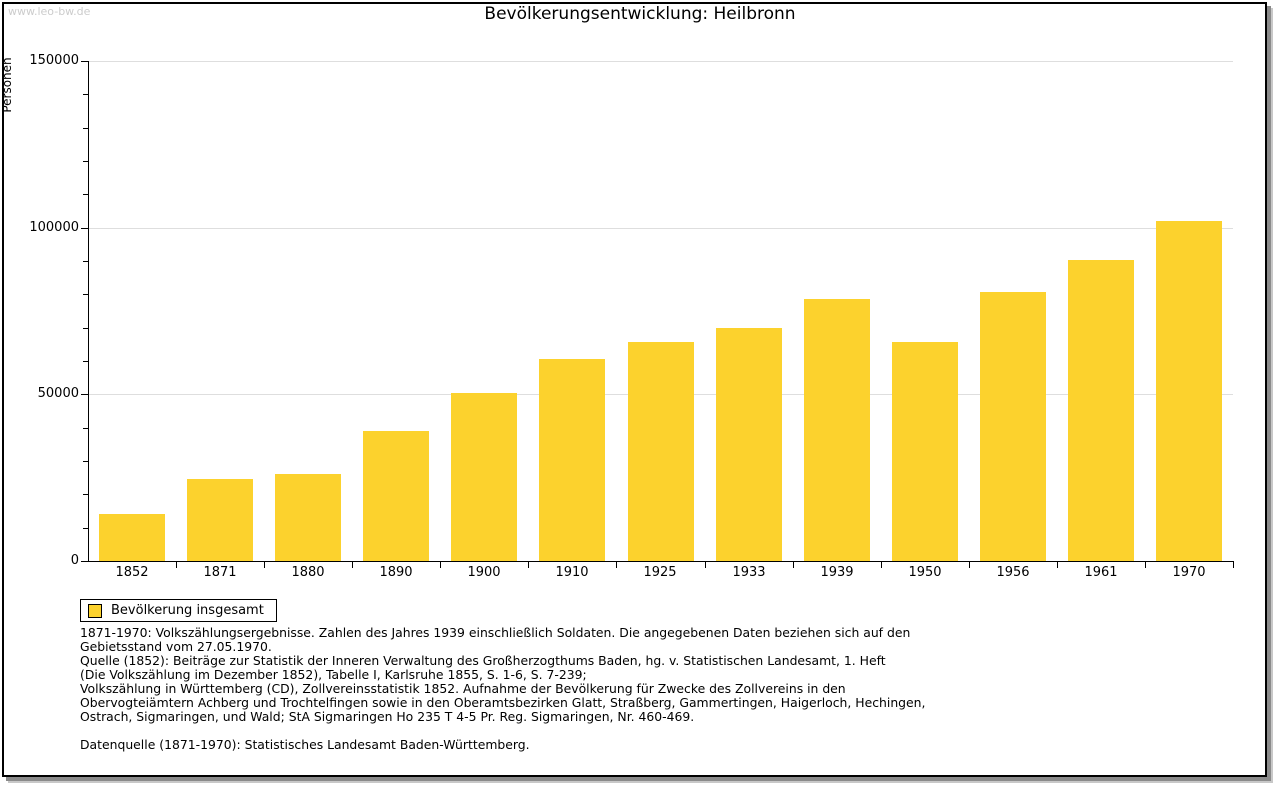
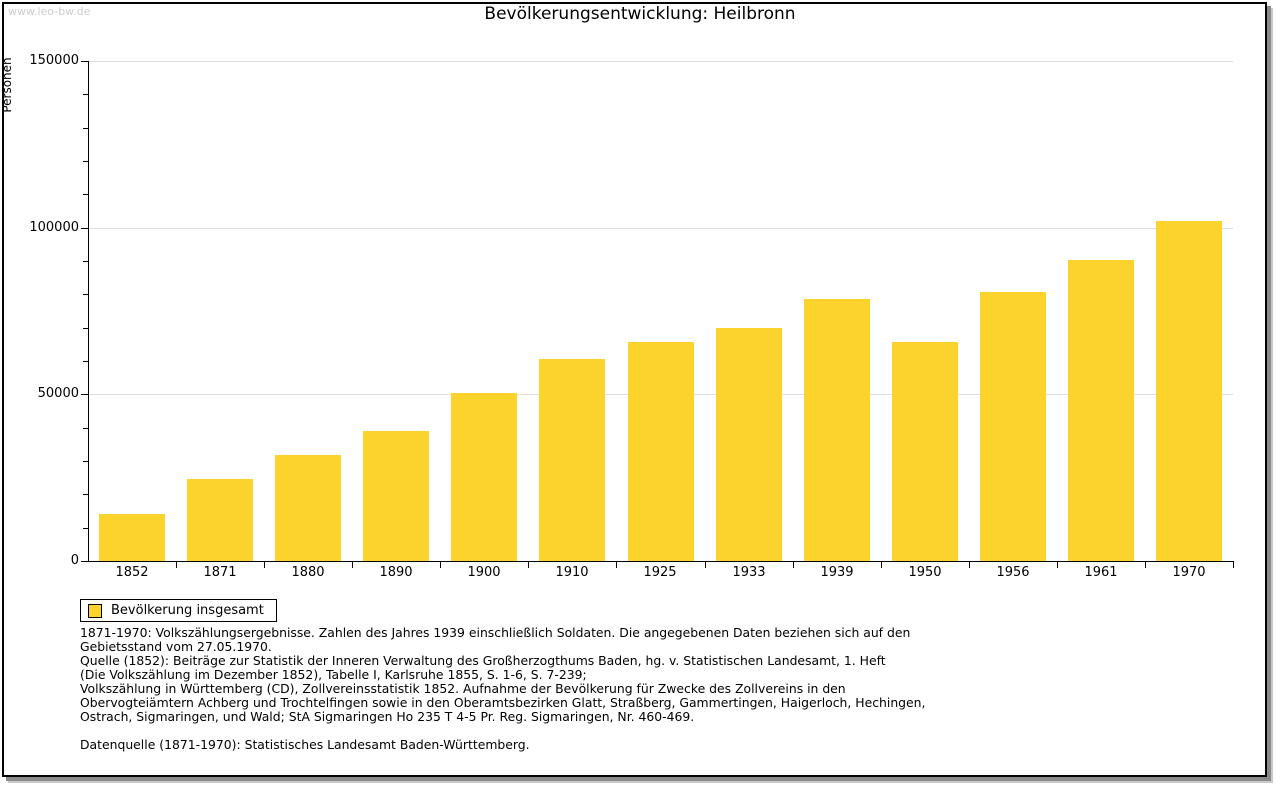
1880: 26000 -> 32000
